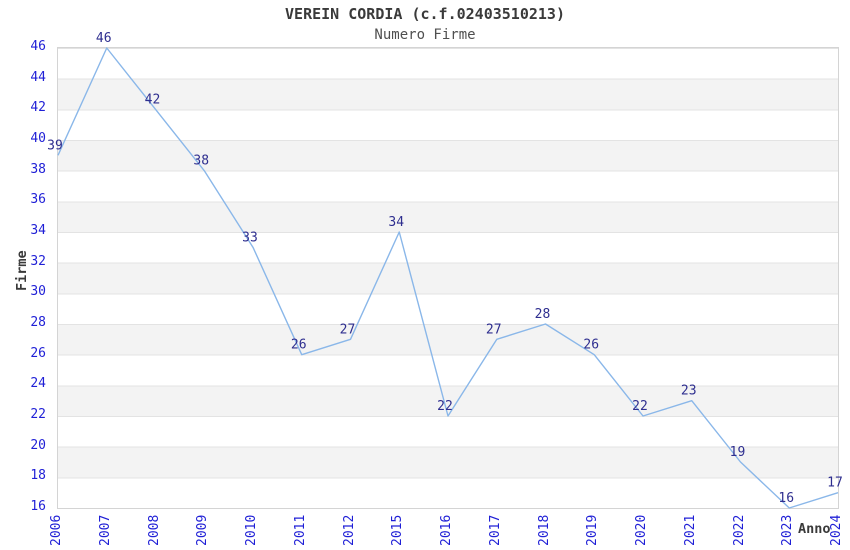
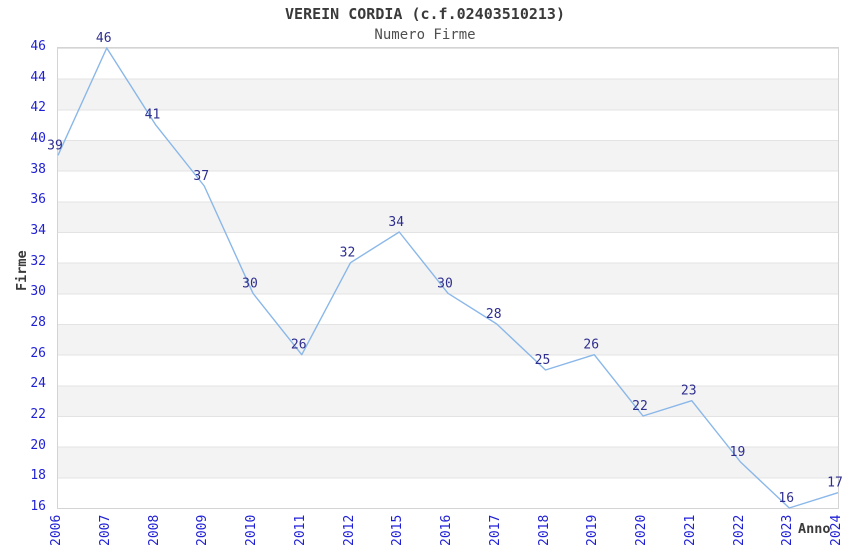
2008: 42 -> 41
2009: 38 -> 37
2010: 33 -> 30
2012: 27 -> 32
2016: 22 -> 30
2017: 27 -> 28
2018: 28 -> 25
